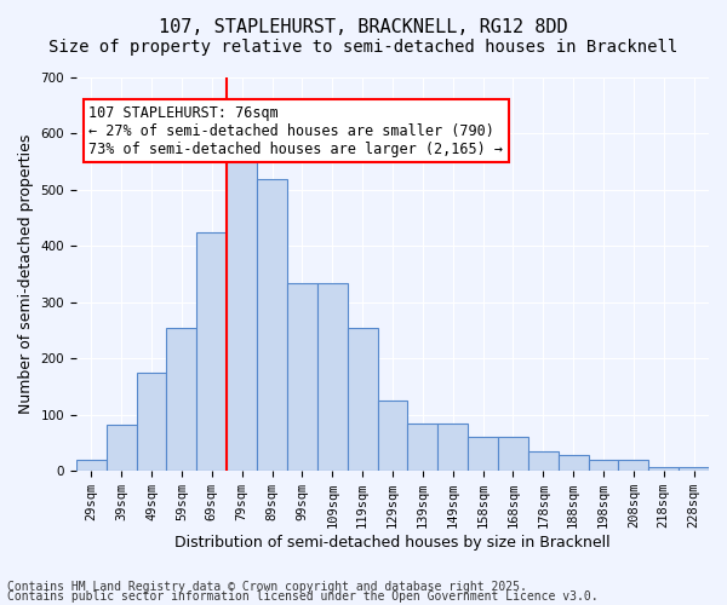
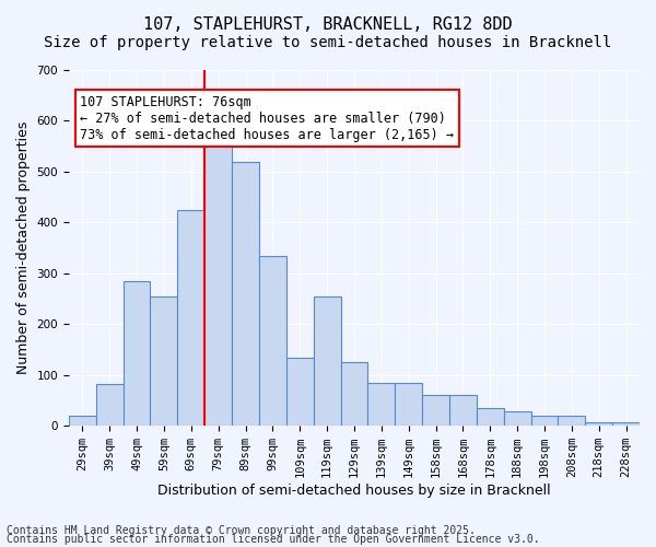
49sqm: 175 -> 285
109sqm: 335 -> 135
